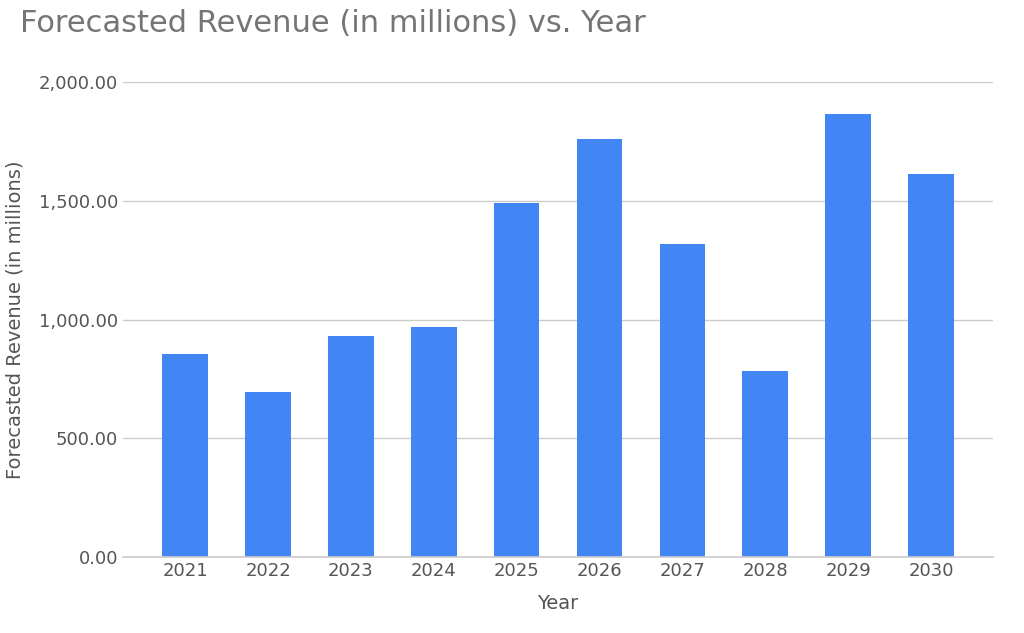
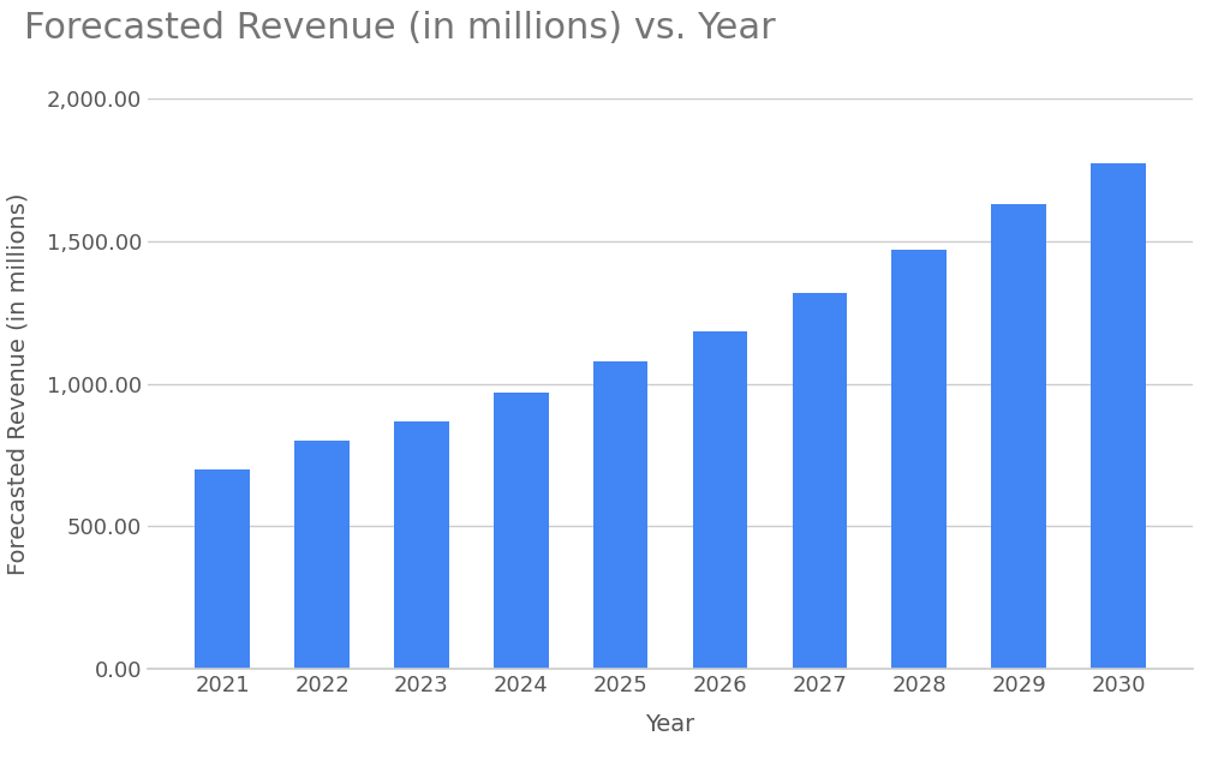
2021: 855 -> 700
2022: 695 -> 800
2023: 930 -> 870
2025: 1,490 -> 1,080
2026: 1,760 -> 1,185
2028: 785 -> 1,470
2029: 1,865 -> 1,630
2030: 1,615 -> 1,775
